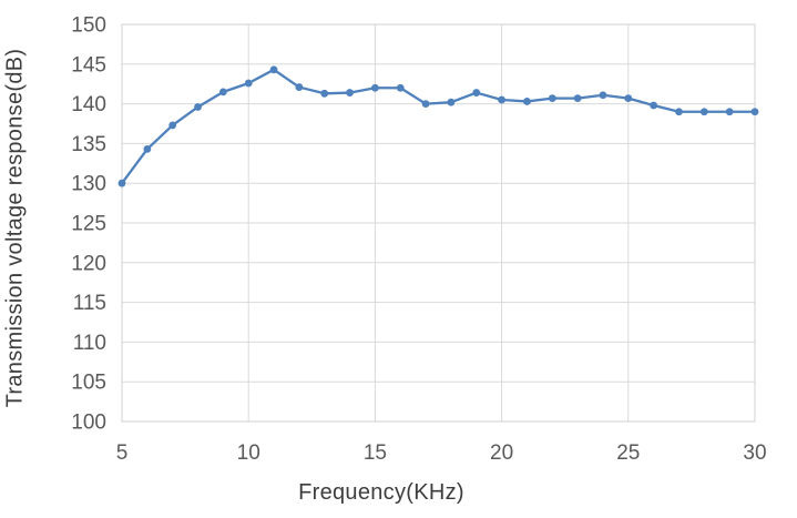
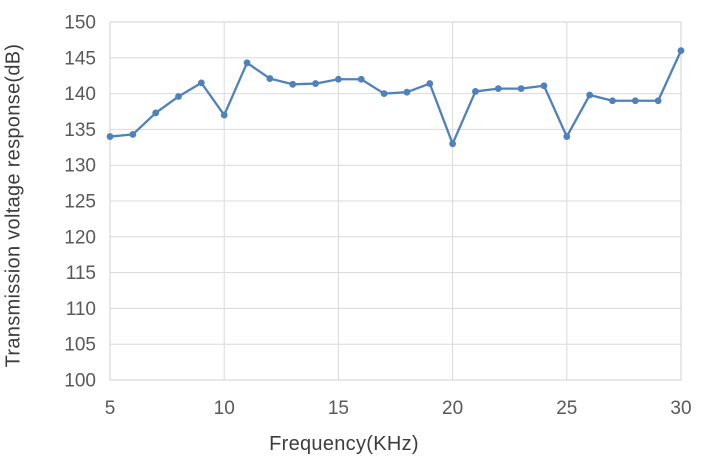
5: 130 -> 134
10: 143 -> 137
20: 140 -> 133
25: 141 -> 134
30: 139 -> 146
